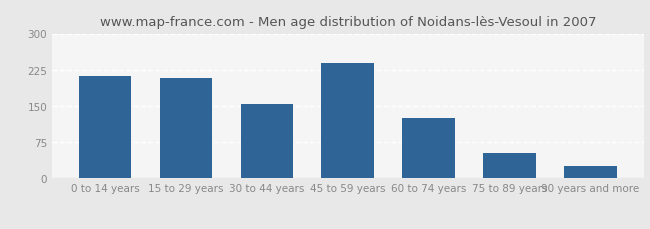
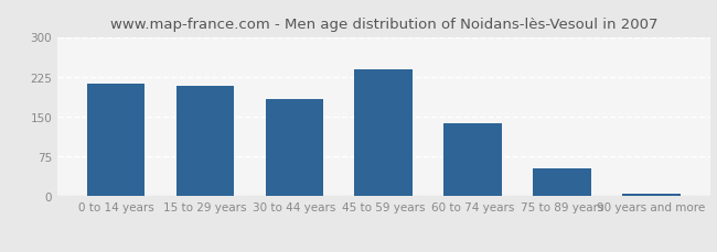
30 to 44 years: 155 -> 182
60 to 74 years: 125 -> 138
90 years and more: 25 -> 5
